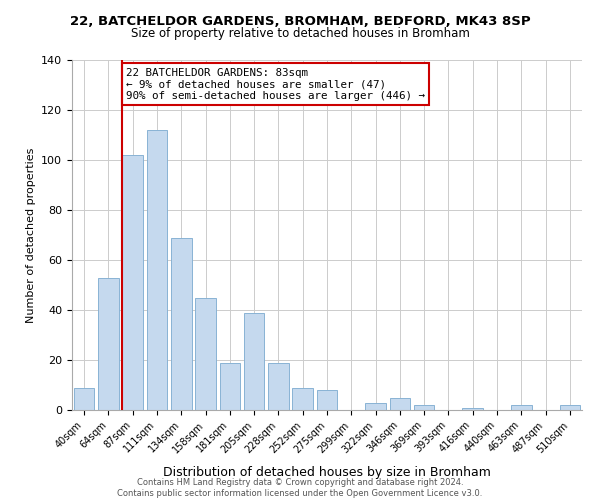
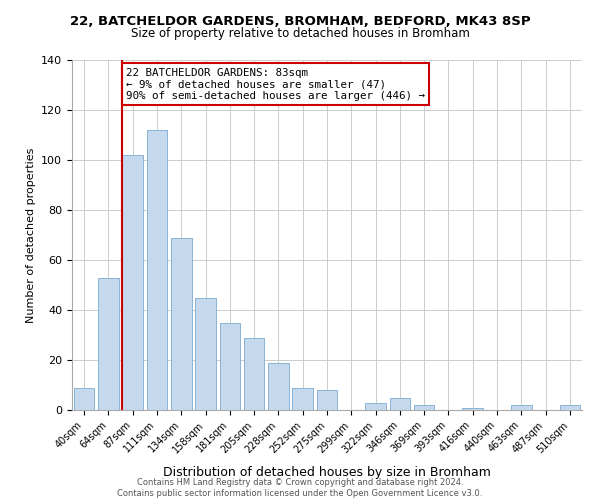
181sqm: 19 -> 35
205sqm: 39 -> 29
